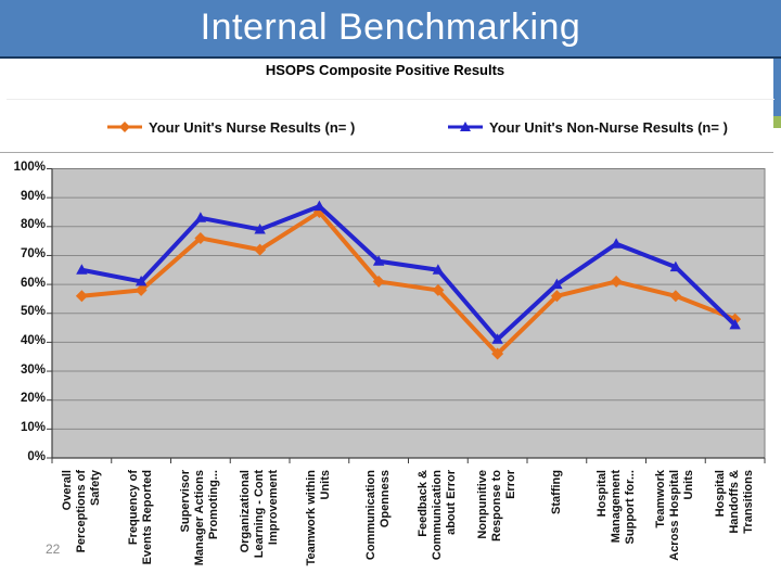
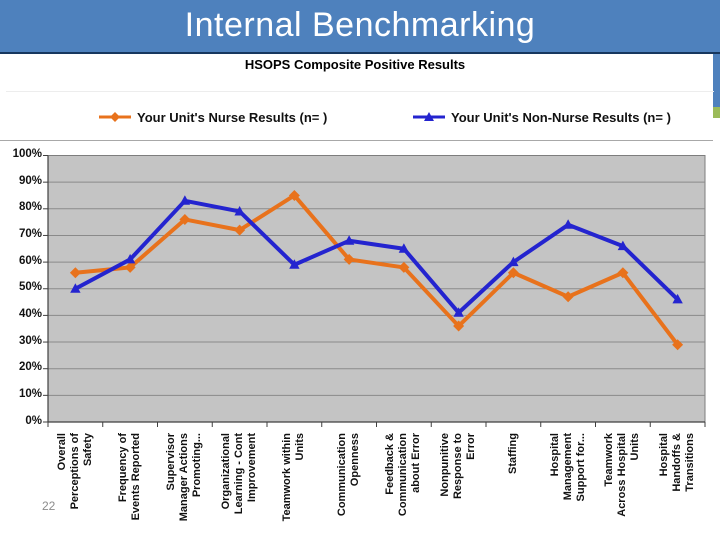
Your Unit's Non-Nurse Results (n= )/Overall Perceptions of Safety: 65% -> 50%
Your Unit's Non-Nurse Results (n= )/Teamwork within Units: 87% -> 59%
Your Unit's Nurse Results (n= )/Hospital Management Support for...: 61% -> 47%
Your Unit's Nurse Results (n= )/Hospital Handoffs & Transitions: 48% -> 29%
